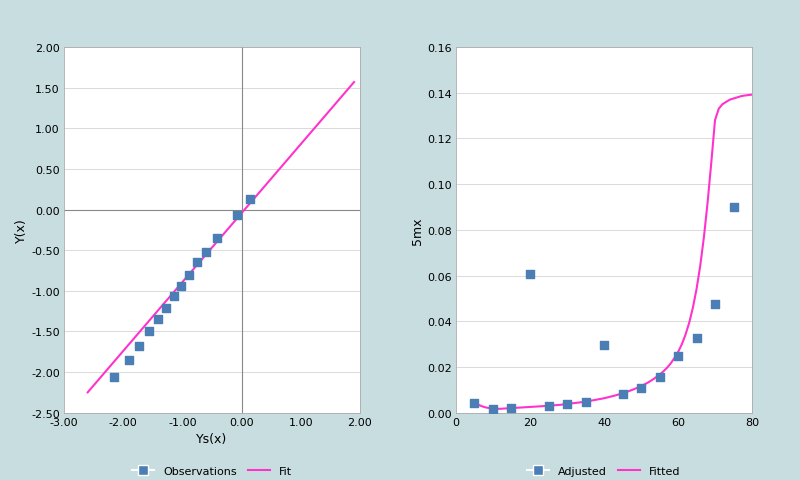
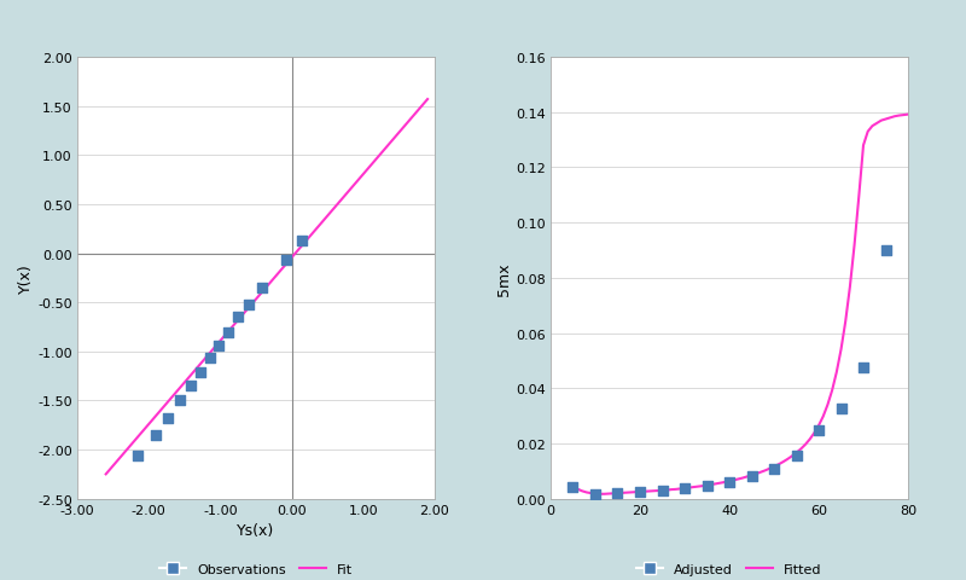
Adjusted/20: 0.0605 -> 0.0025
Adjusted/40: 0.0295 -> 0.0060
